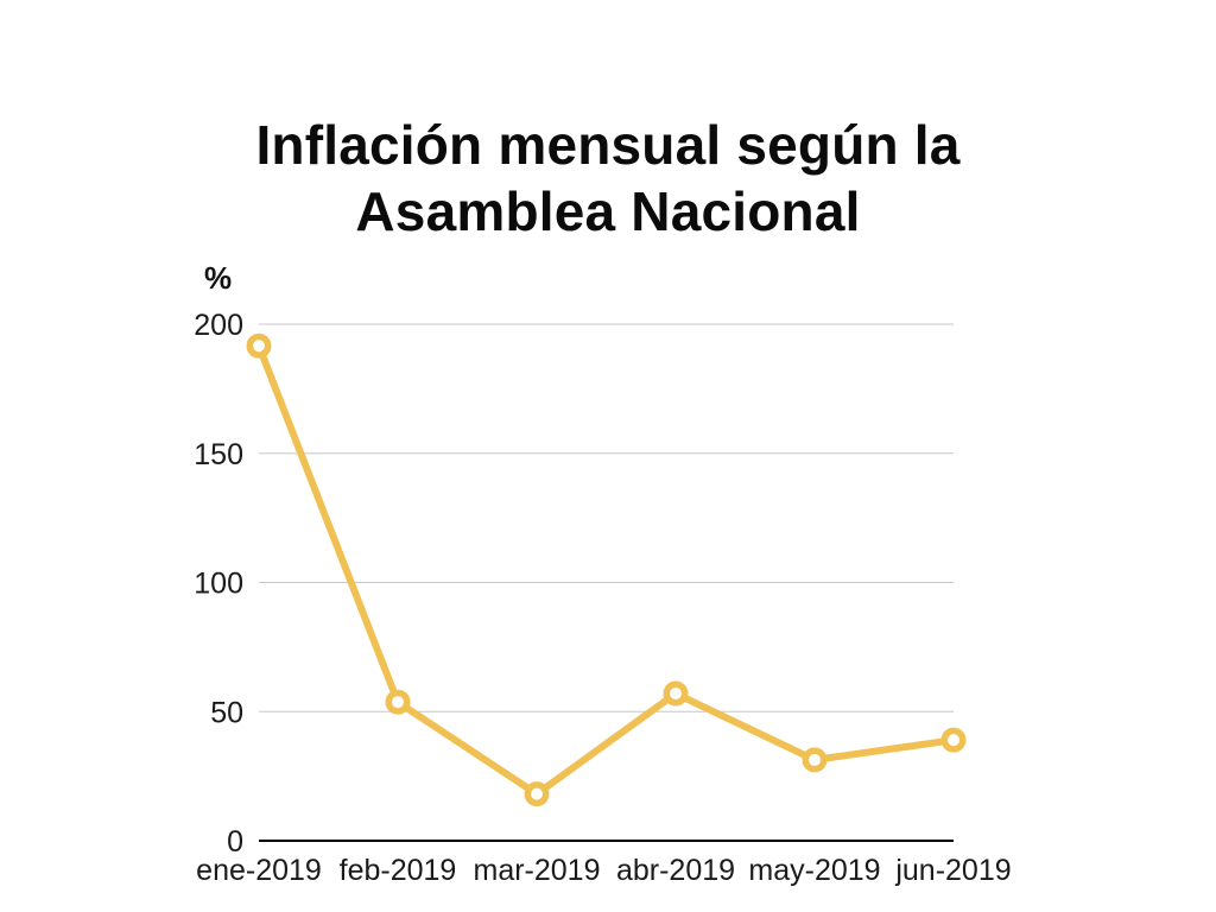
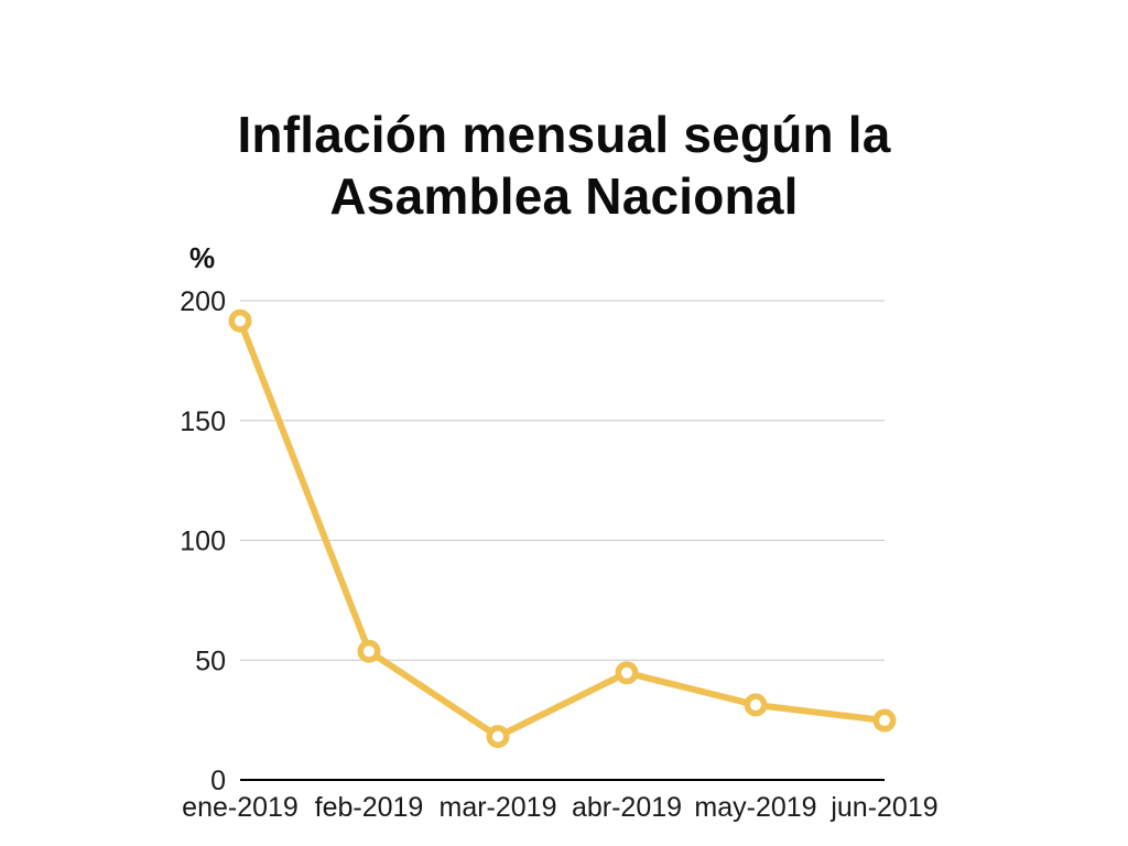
abr-2019: 57 -> 45
jun-2019: 39 -> 25
